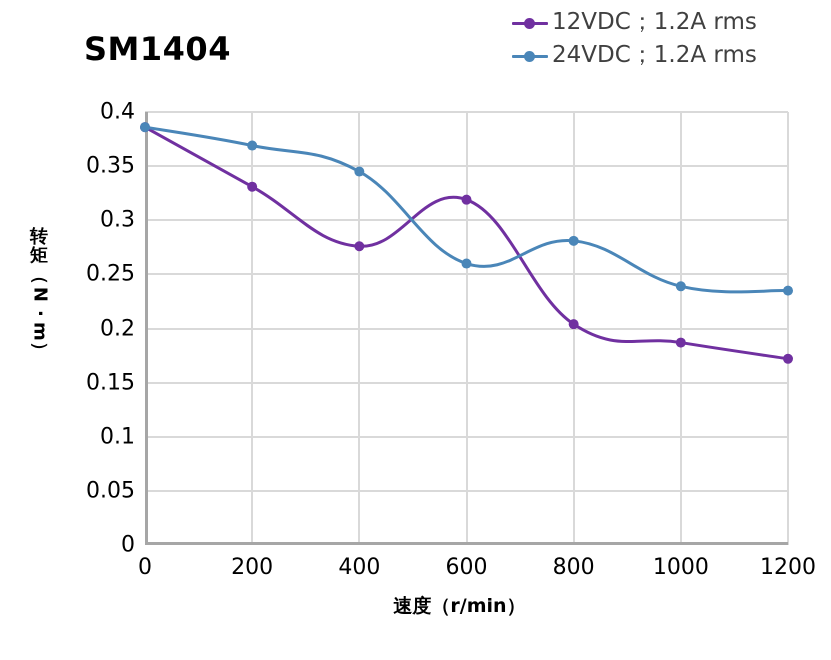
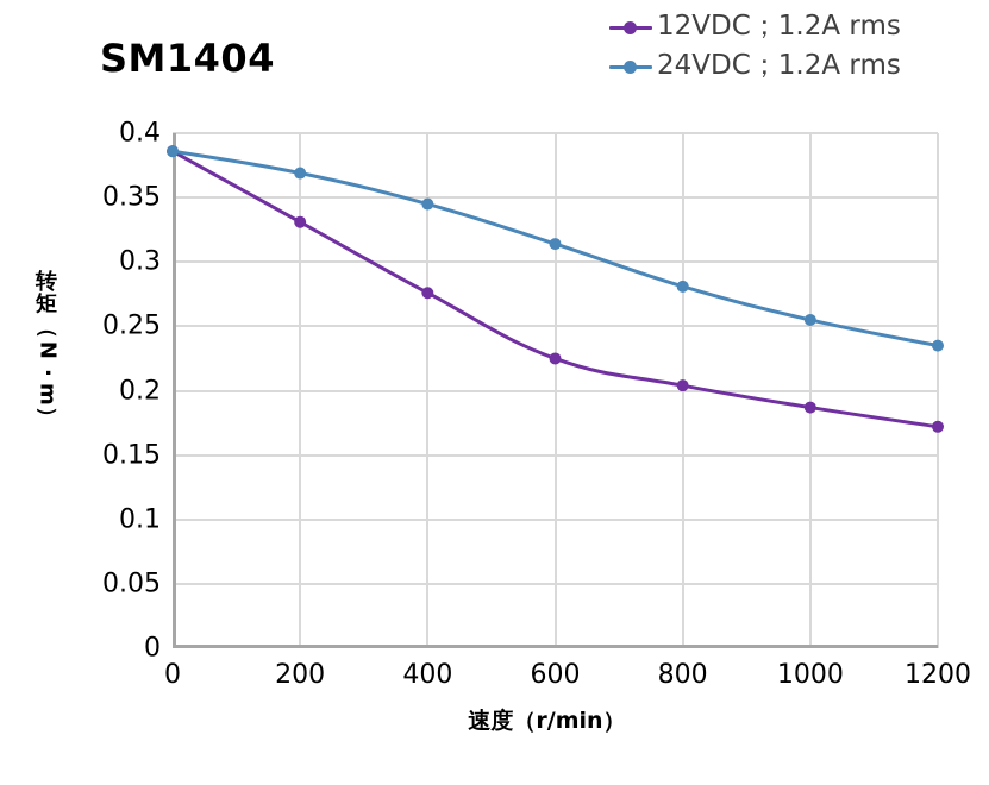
12VDC；1.2A rms/600: 0.319 -> 0.225
24VDC；1.2A rms/600: 0.260 -> 0.314
24VDC；1.2A rms/1000: 0.239 -> 0.255
